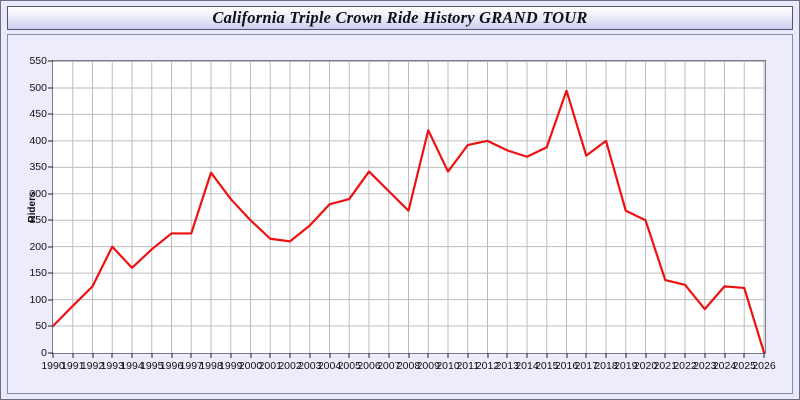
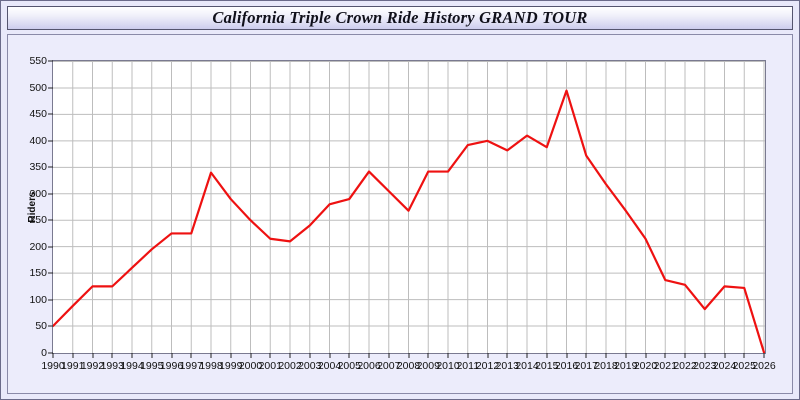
1993: 200 -> 120
2009: 420 -> 340
2014: 370 -> 410
2018: 400 -> 320
2020: 250 -> 220
